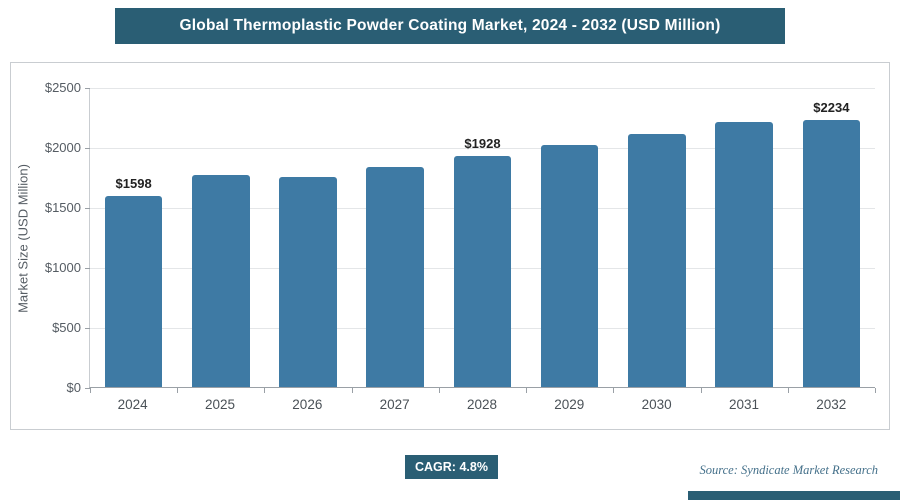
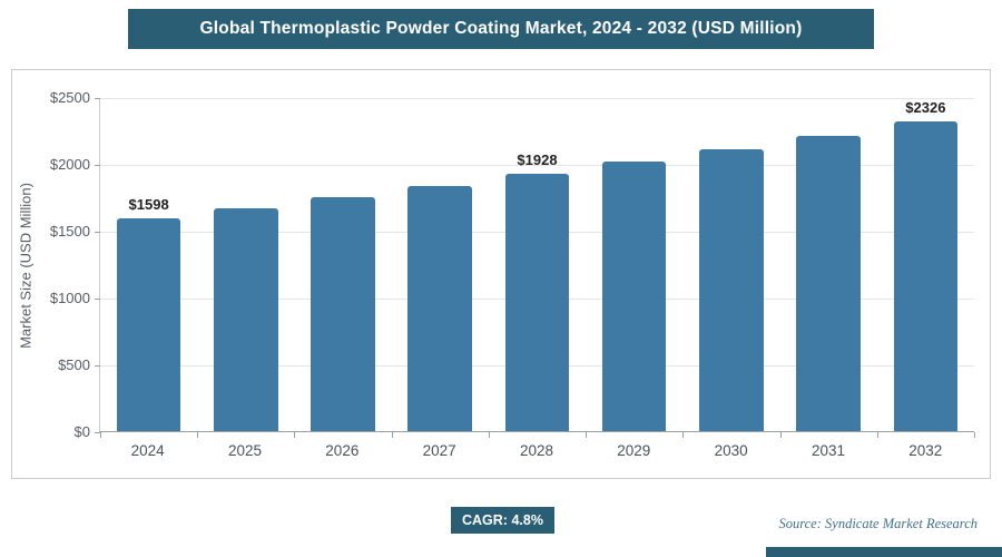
2025: $1770 -> $1680
2032: $2234 -> $2326
